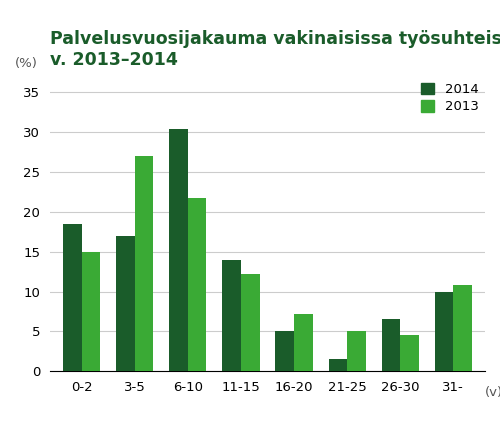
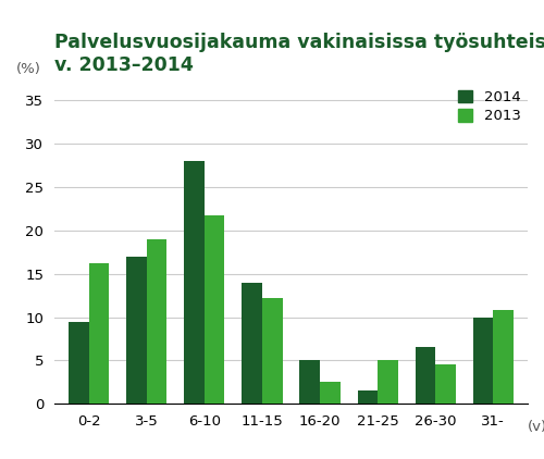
2014/0-2: 18.4 -> 9.5
2013/0-2: 15.0 -> 16.2
2013/3-5: 27.0 -> 19.0
2014/6-10: 30.4 -> 28.0
2013/16-20: 7.2 -> 2.5
